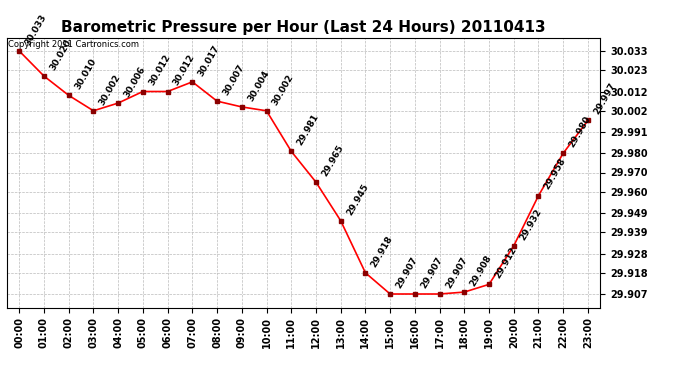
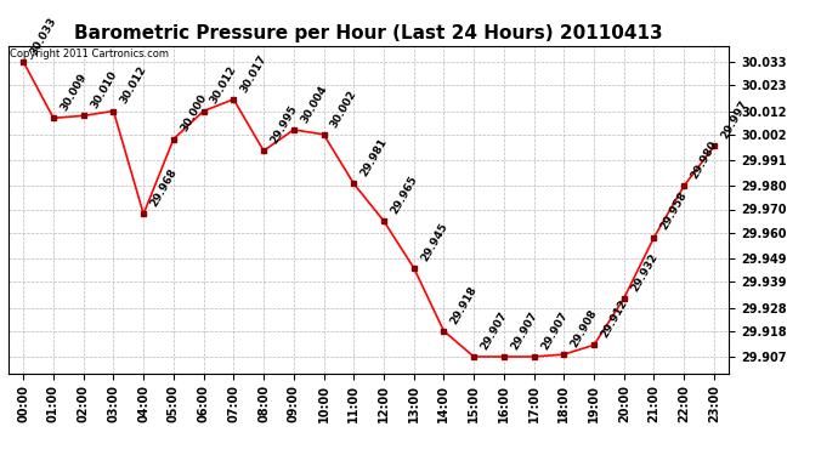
01:00: 30.020 -> 30.009
03:00: 30.002 -> 30.012
04:00: 30.006 -> 29.968
05:00: 30.012 -> 30.000
08:00: 30.007 -> 29.995
